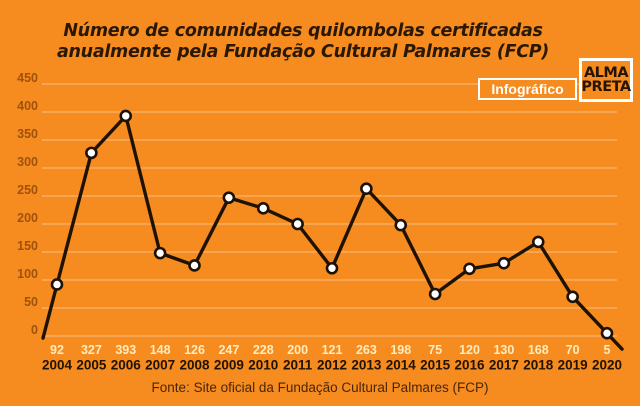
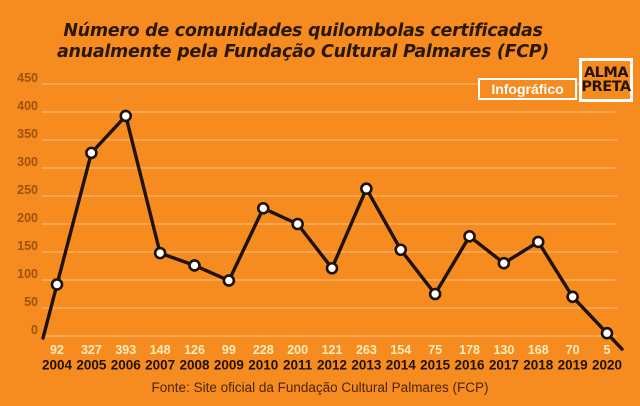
2009: 247 -> 99
2014: 198 -> 154
2016: 120 -> 178
